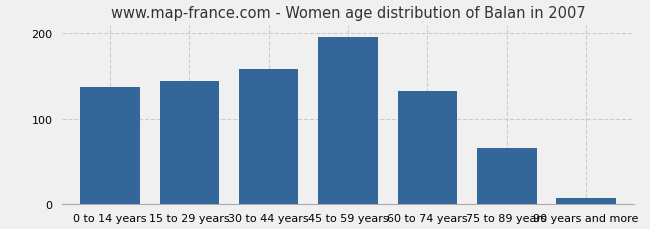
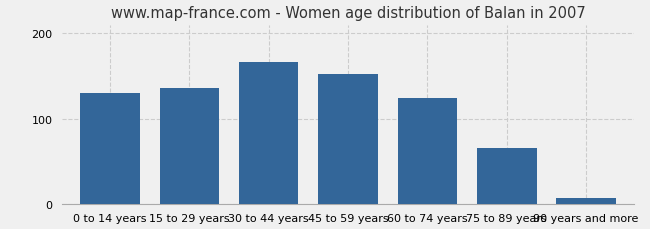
0 to 14 years: 137 -> 130
15 to 29 years: 144 -> 136
30 to 44 years: 158 -> 166
45 to 59 years: 196 -> 152
60 to 74 years: 132 -> 124
